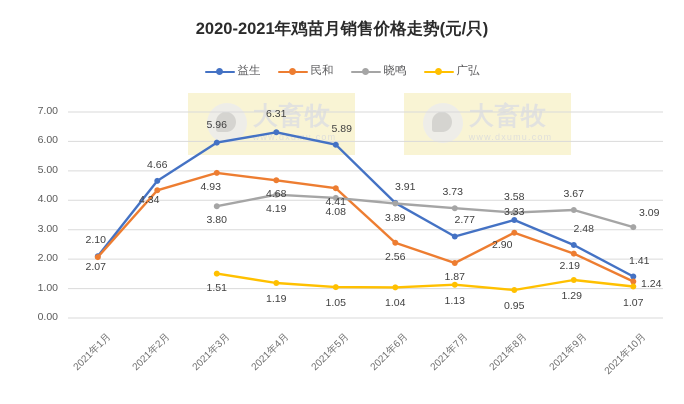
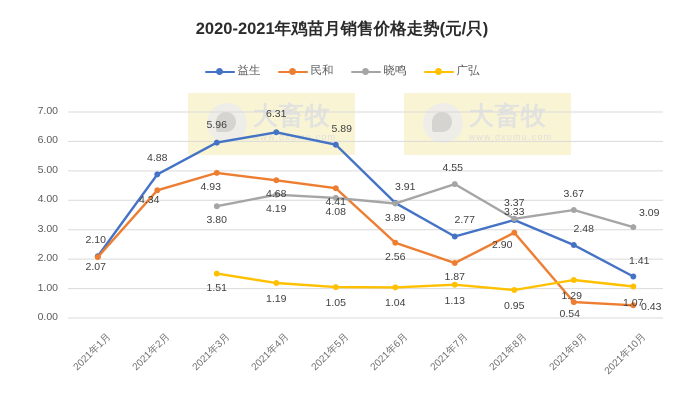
益生/2021年2月: 4.66 -> 4.88
晓鸣/2021年7月: 3.73 -> 4.55
晓鸣/2021年8月: 3.58 -> 3.37
民和/2021年9月: 2.19 -> 0.54
民和/2021年10月: 1.24 -> 0.43
